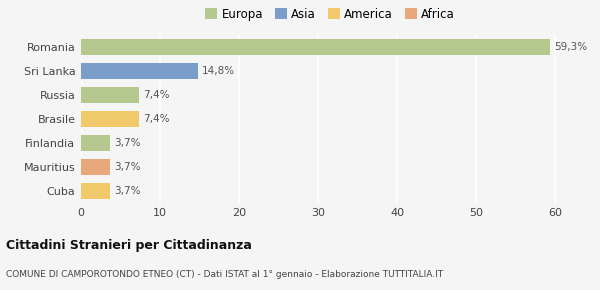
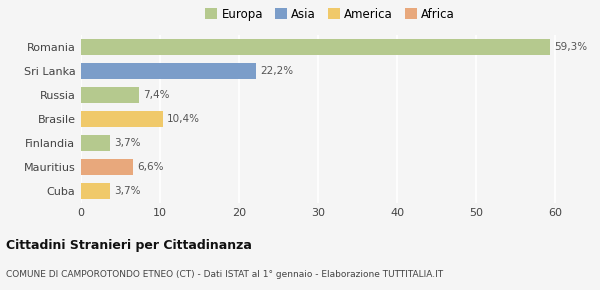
Sri Lanka: 14,8% -> 22,2%
Brasile: 7,4% -> 10,4%
Mauritius: 3,7% -> 6,6%
